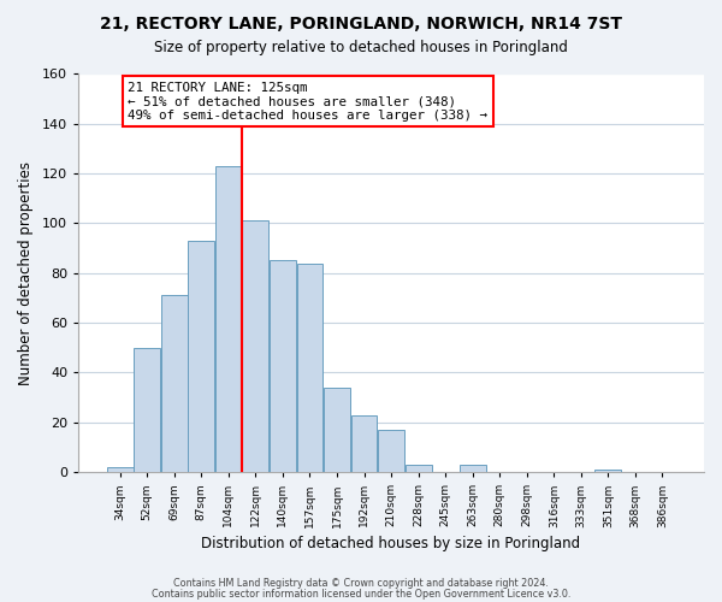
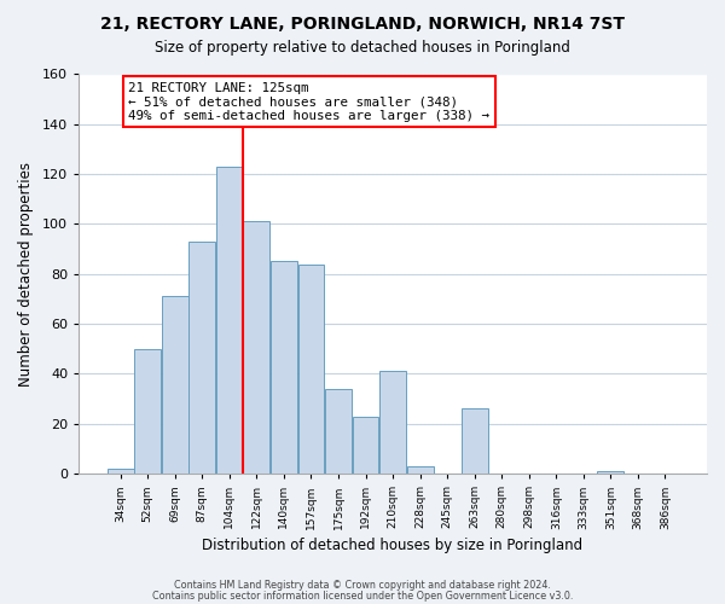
210sqm: 17 -> 41
263sqm: 3 -> 26
